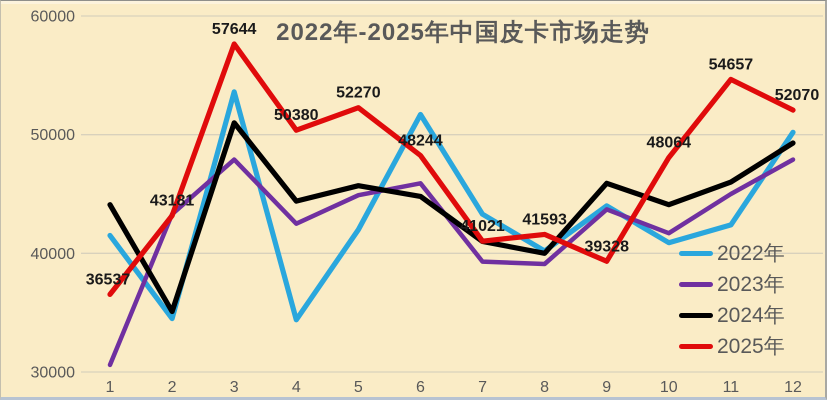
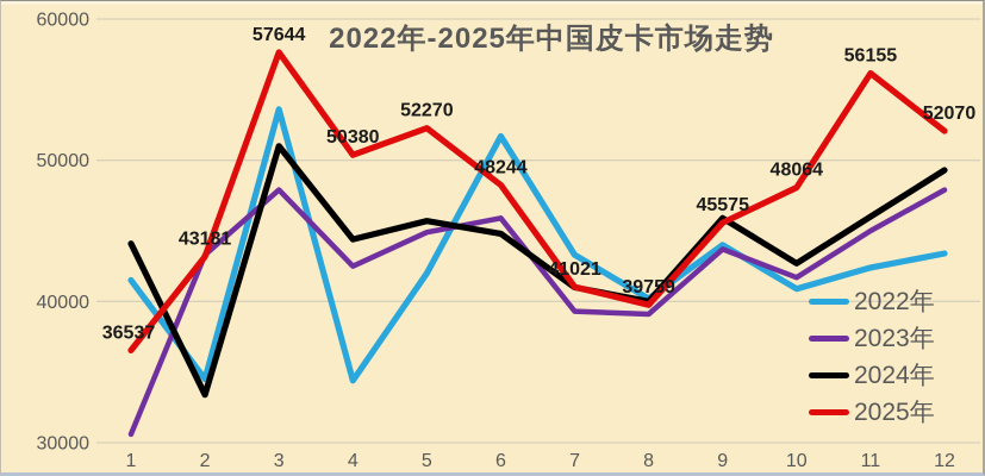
2024年/2: 35100 -> 33400
2025年/8: 41593 -> 39759
2025年/9: 39328 -> 45575
2024年/10: 44100 -> 42700
2025年/11: 54657 -> 56155
2022年/12: 50200 -> 43400
